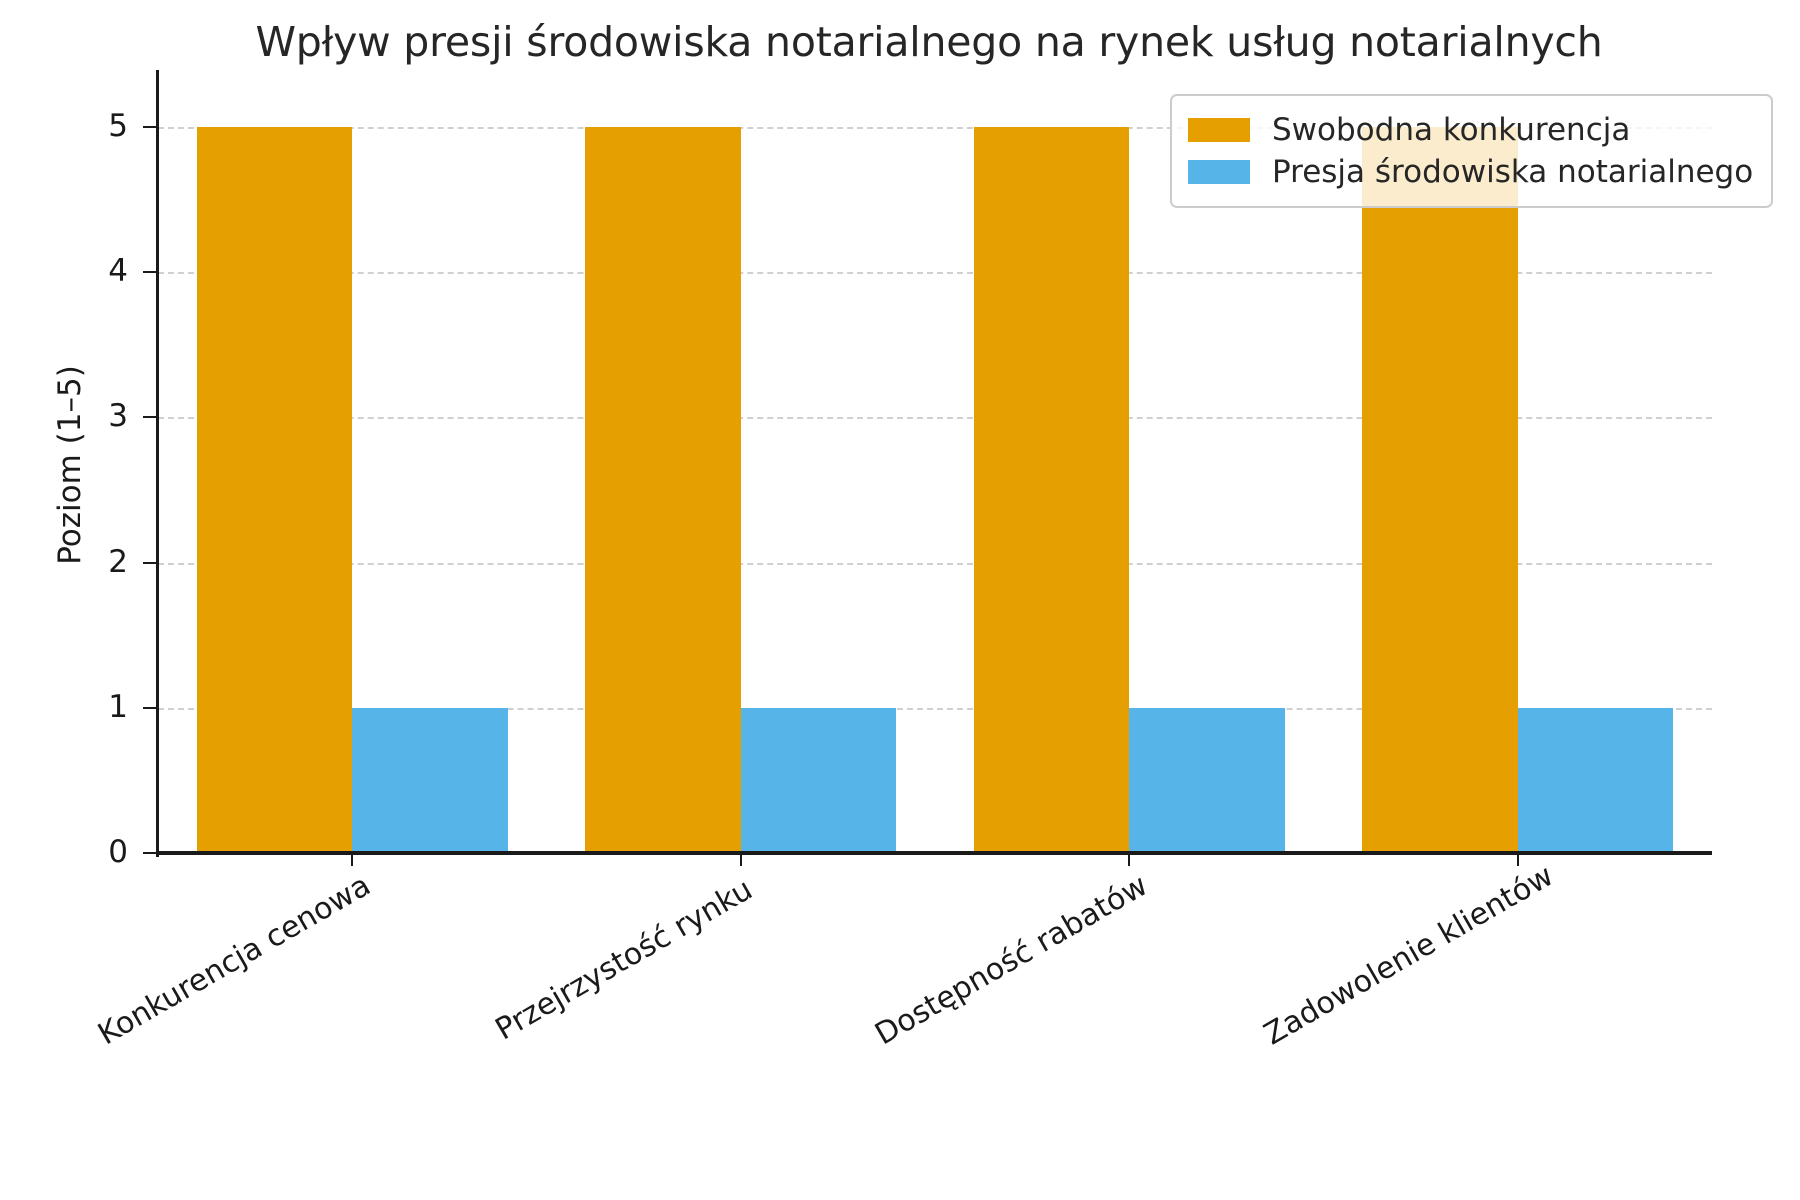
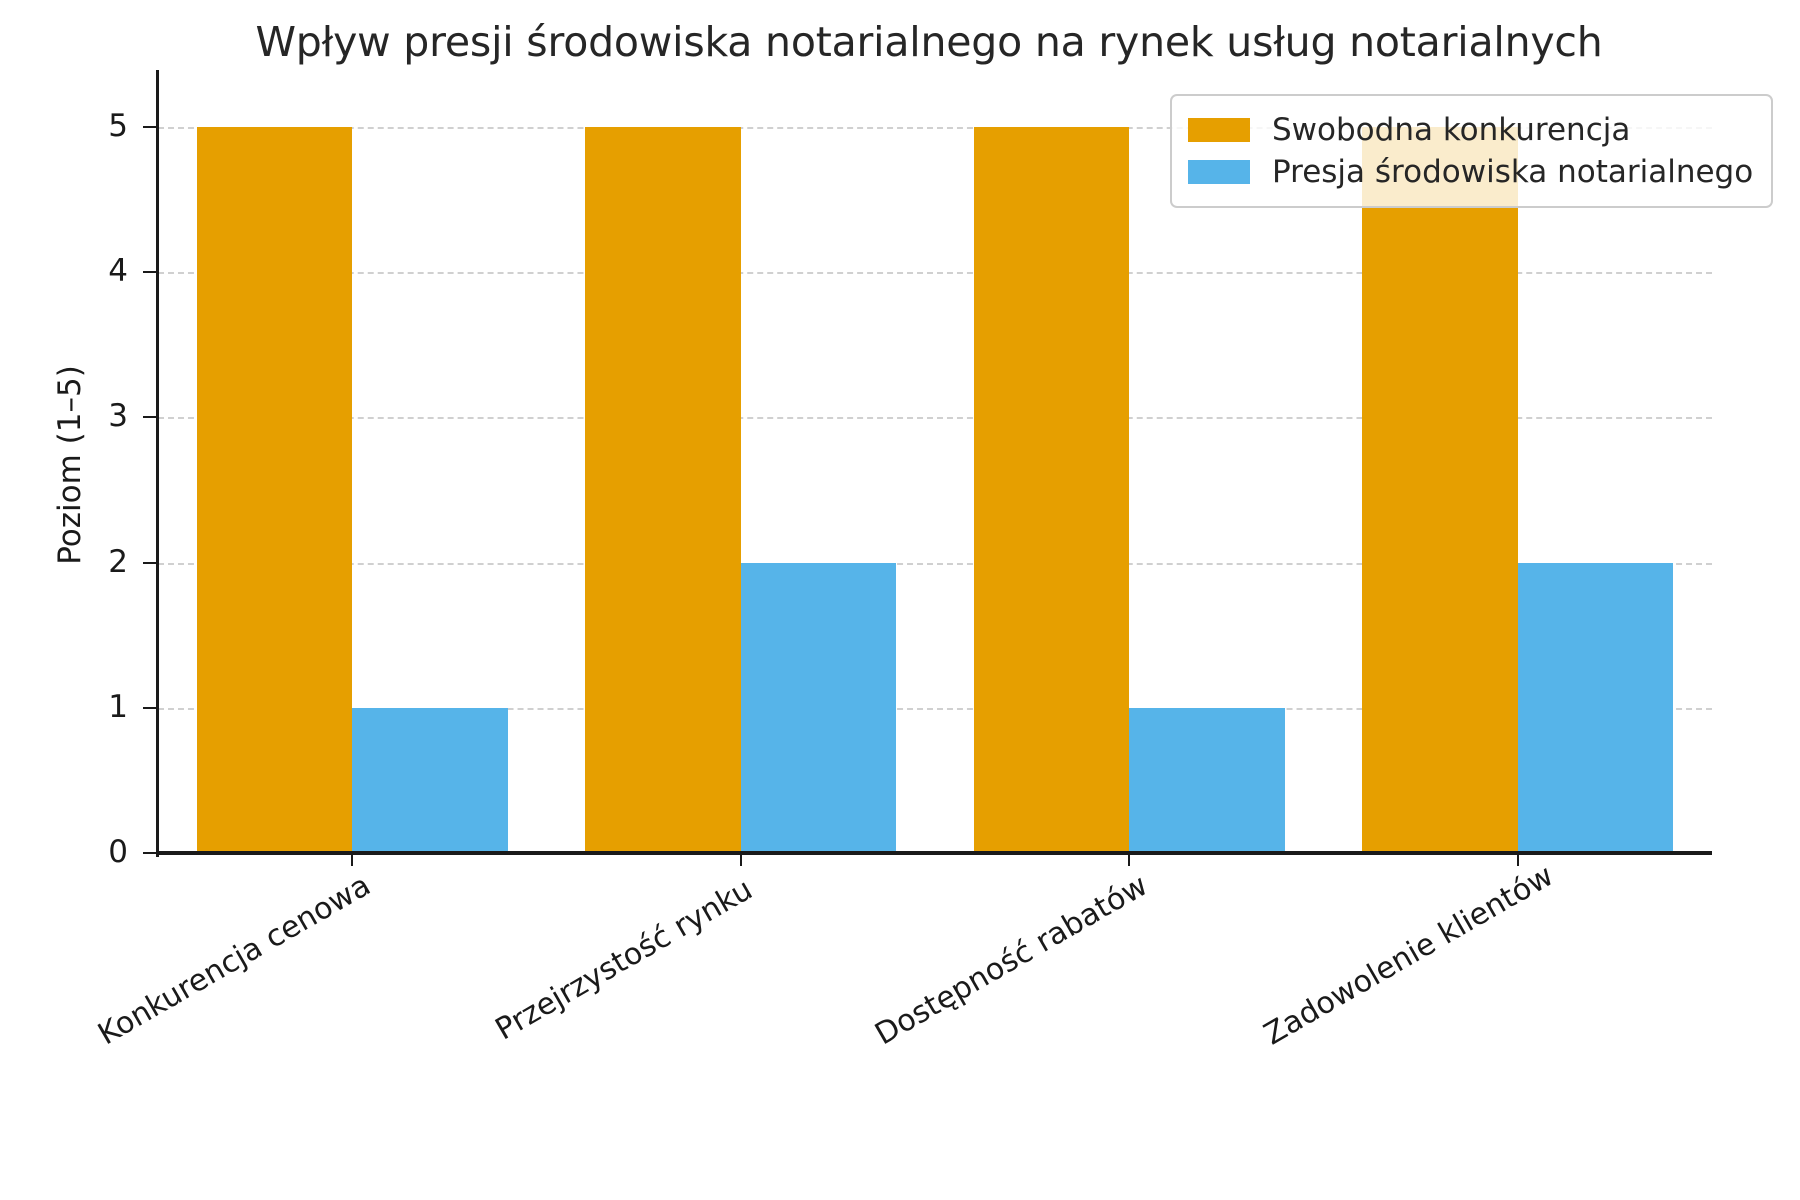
Presja środowiska notarialnego/Przejrzystość rynku: 1 -> 2
Presja środowiska notarialnego/Zadowolenie klientów: 1 -> 2
